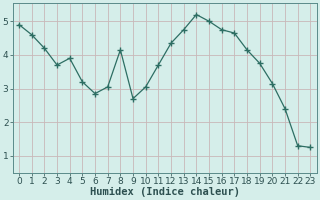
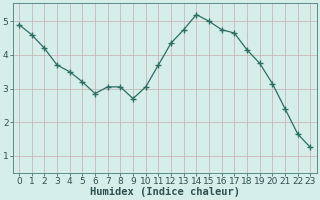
4: 3.90 -> 3.50
8: 4.15 -> 3.05
22: 1.30 -> 1.65
